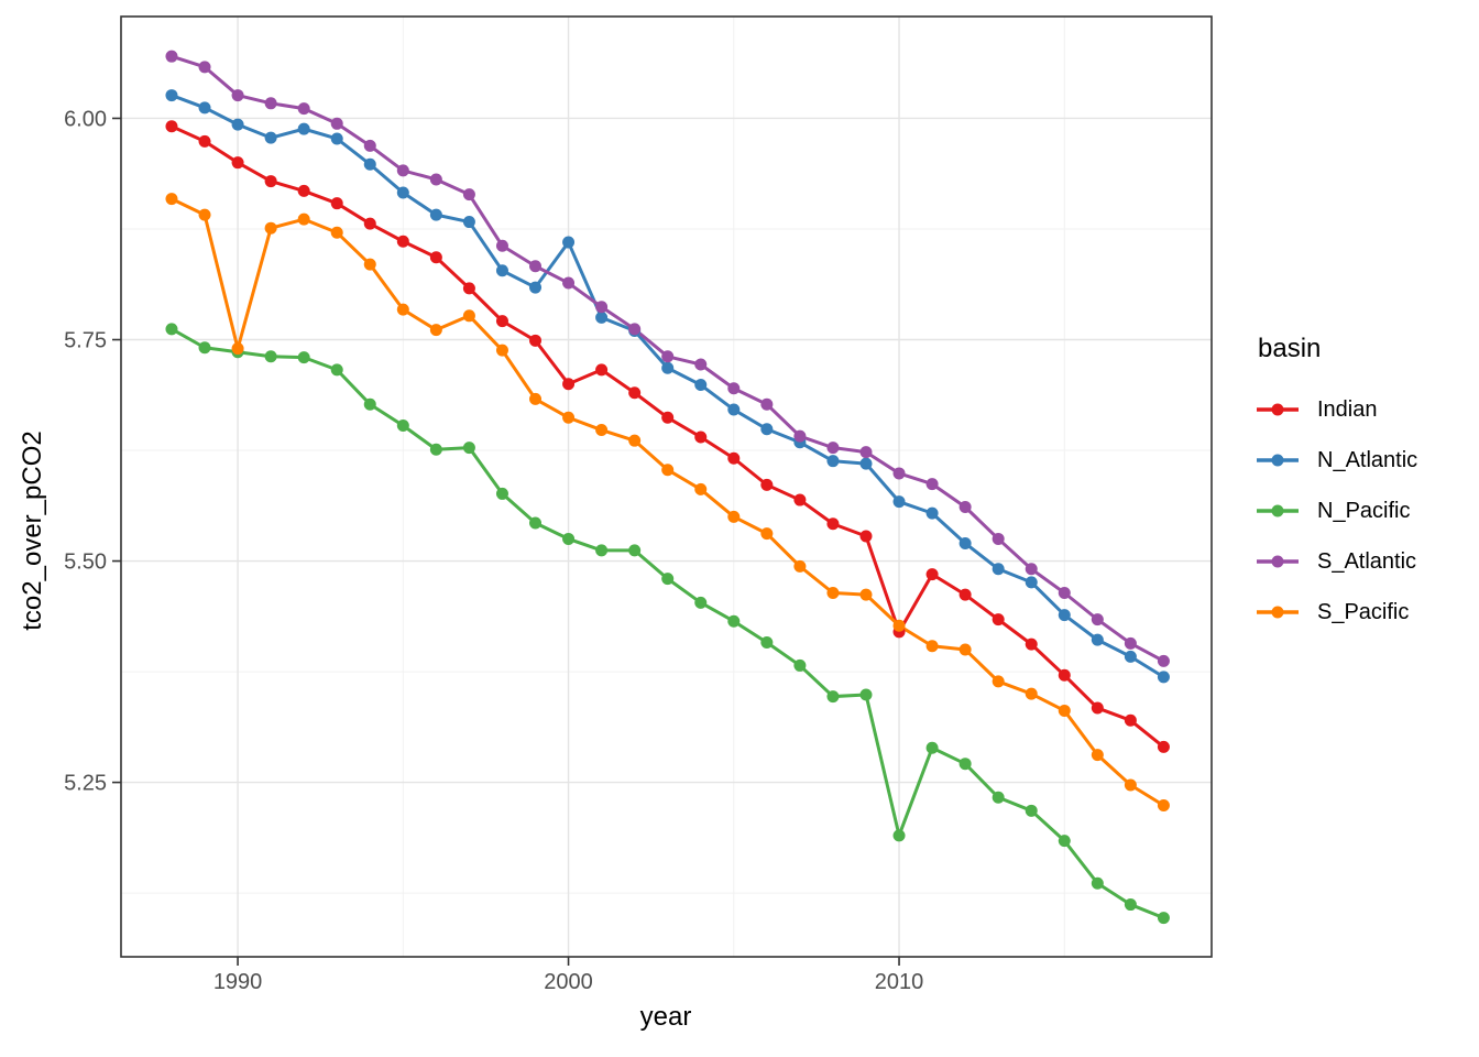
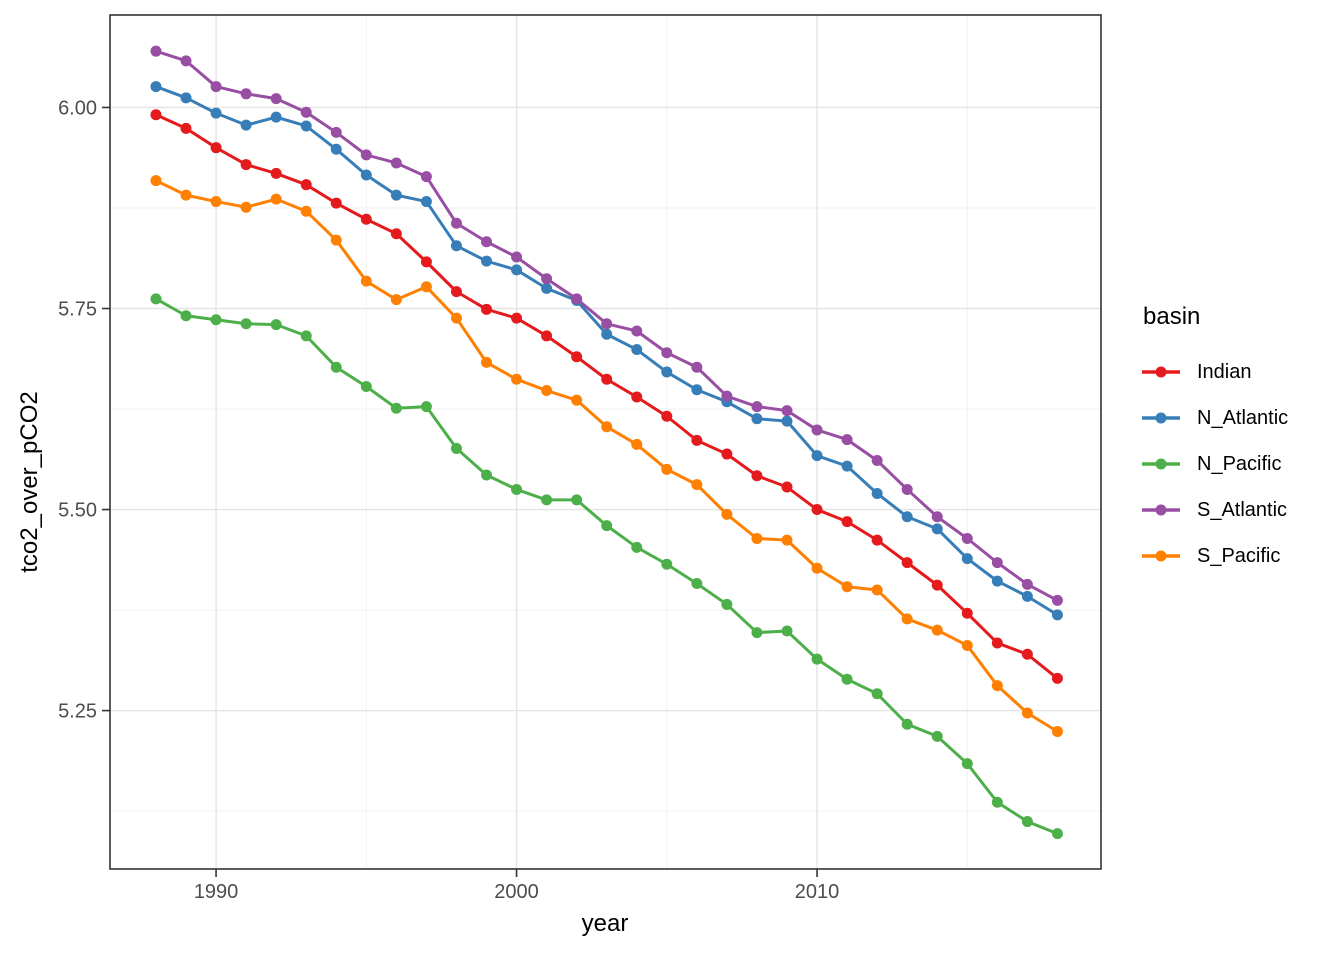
S_Pacific/1990: 5.74 -> 5.88
Indian/2000: 5.70 -> 5.74
N_Atlantic/2000: 5.86 -> 5.80
Indian/2010: 5.42 -> 5.50
N_Pacific/2010: 5.19 -> 5.31
